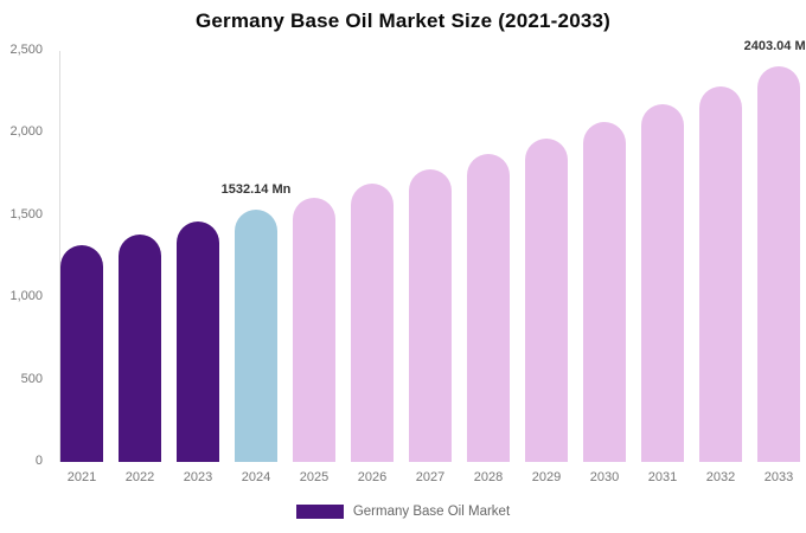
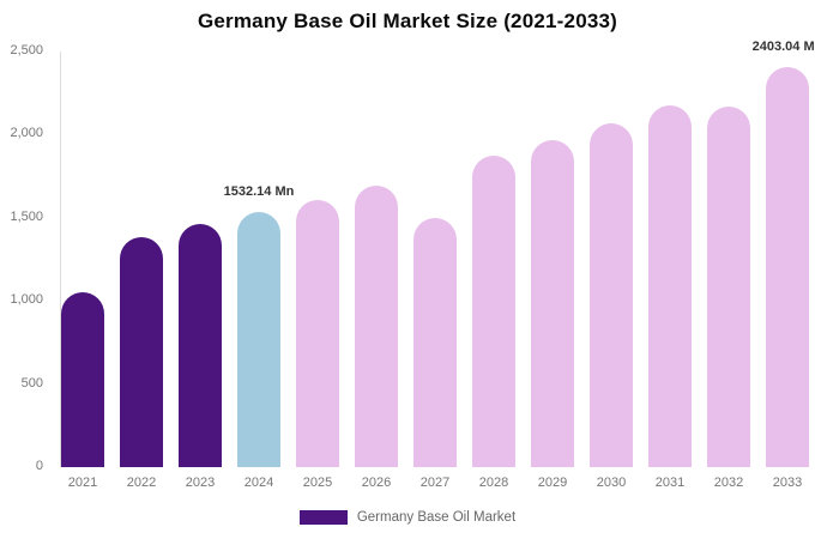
2021: 1320 -> 1050
2027: 1780 -> 1500
2032: 2280 -> 2170
